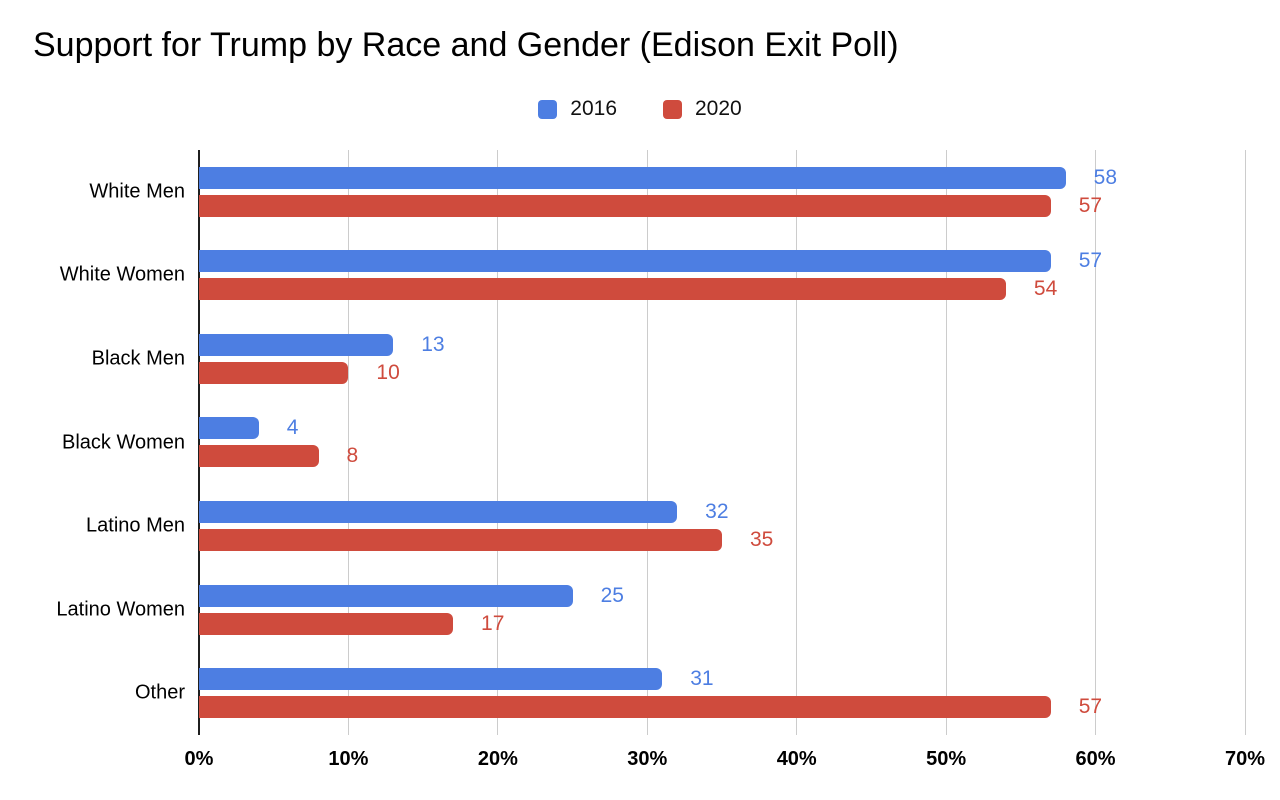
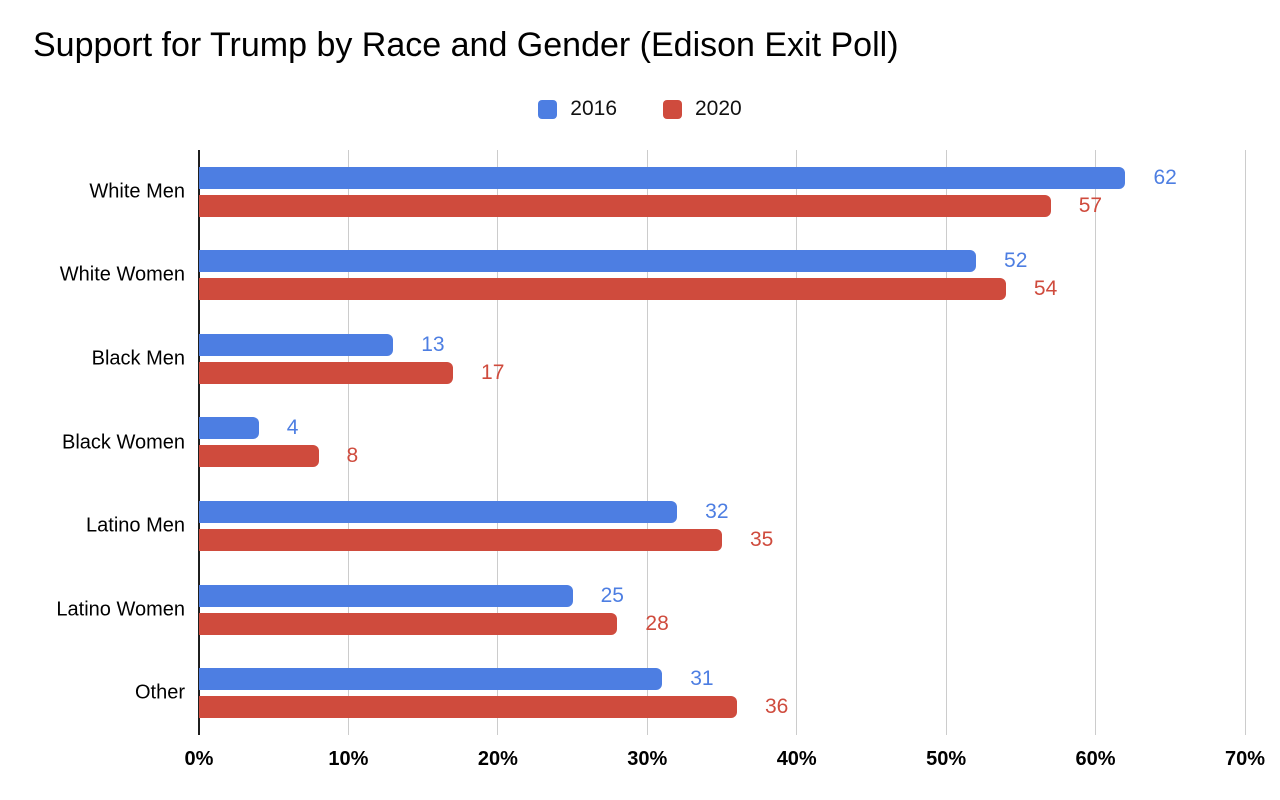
2016/White Men: 58 -> 62
2016/White Women: 57 -> 52
2020/Black Men: 10 -> 17
2020/Latino Women: 17 -> 28
2020/Other: 57 -> 36
